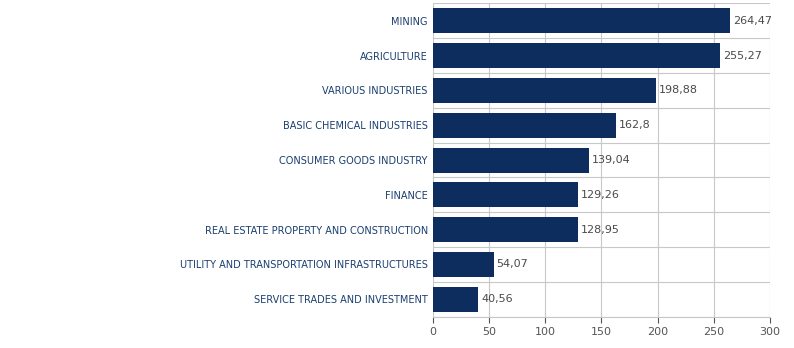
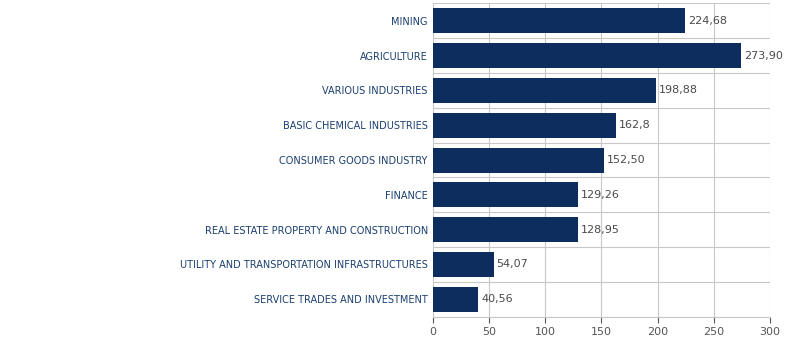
MINING: 264,47 -> 224,68
AGRICULTURE: 255,27 -> 273,90
CONSUMER GOODS INDUSTRY: 139,04 -> 152,50
